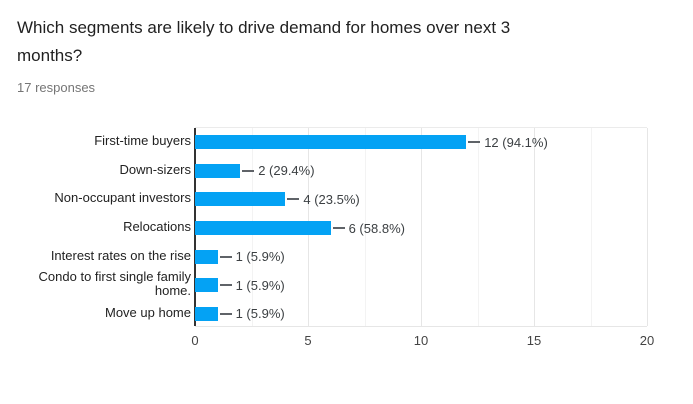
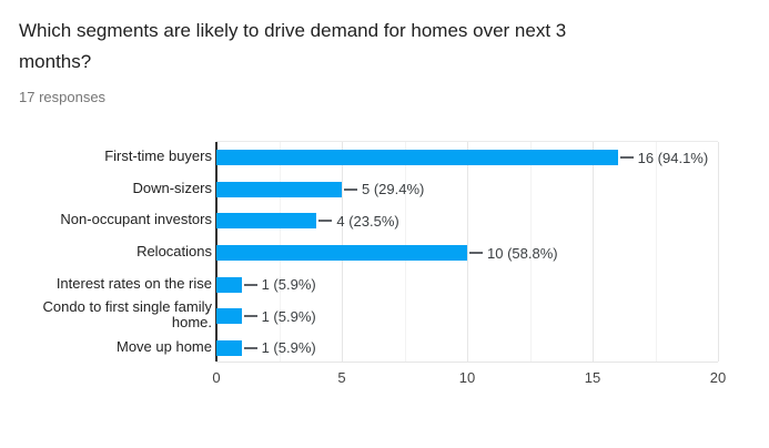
First-time buyers: 12 -> 16
Down-sizers: 2 -> 5
Relocations: 6 -> 10
